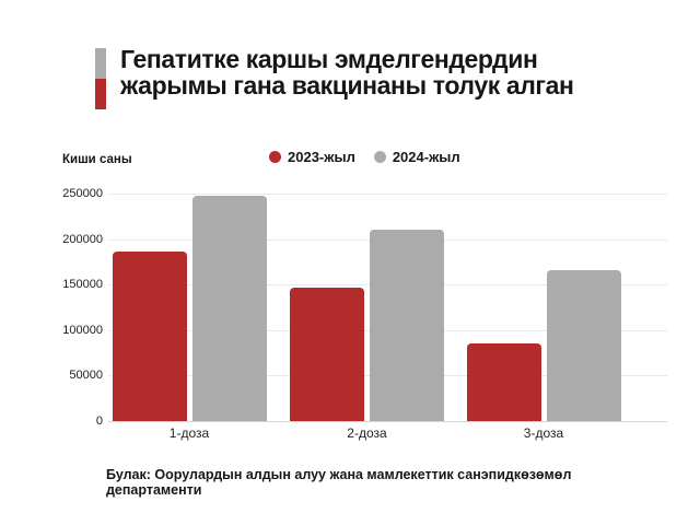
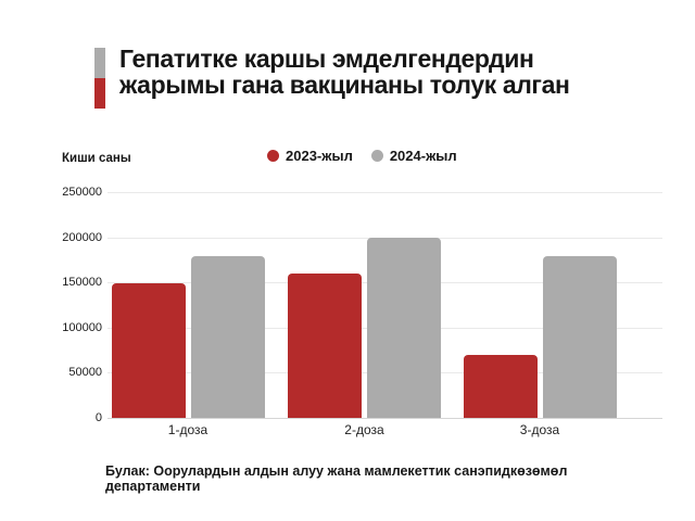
2023-жыл/1-доза: 190000 -> 150000
2024-жыл/1-доза: 250000 -> 180000
2023-жыл/2-доза: 150000 -> 160000
2024-жыл/2-доза: 210000 -> 200000
2023-жыл/3-доза: 80000 -> 70000
2024-жыл/3-доза: 170000 -> 180000
